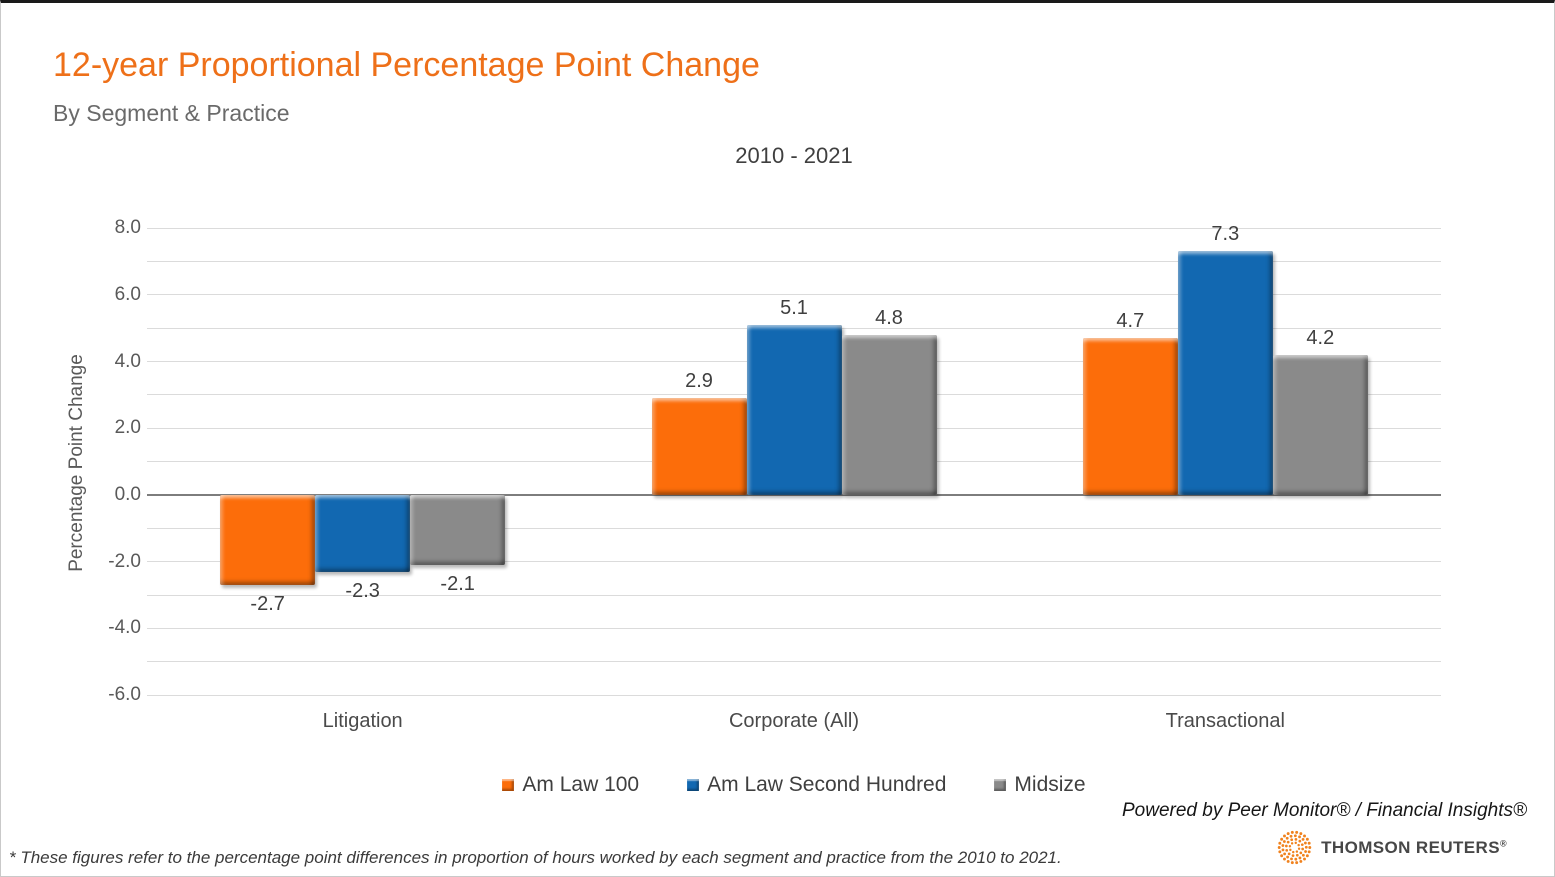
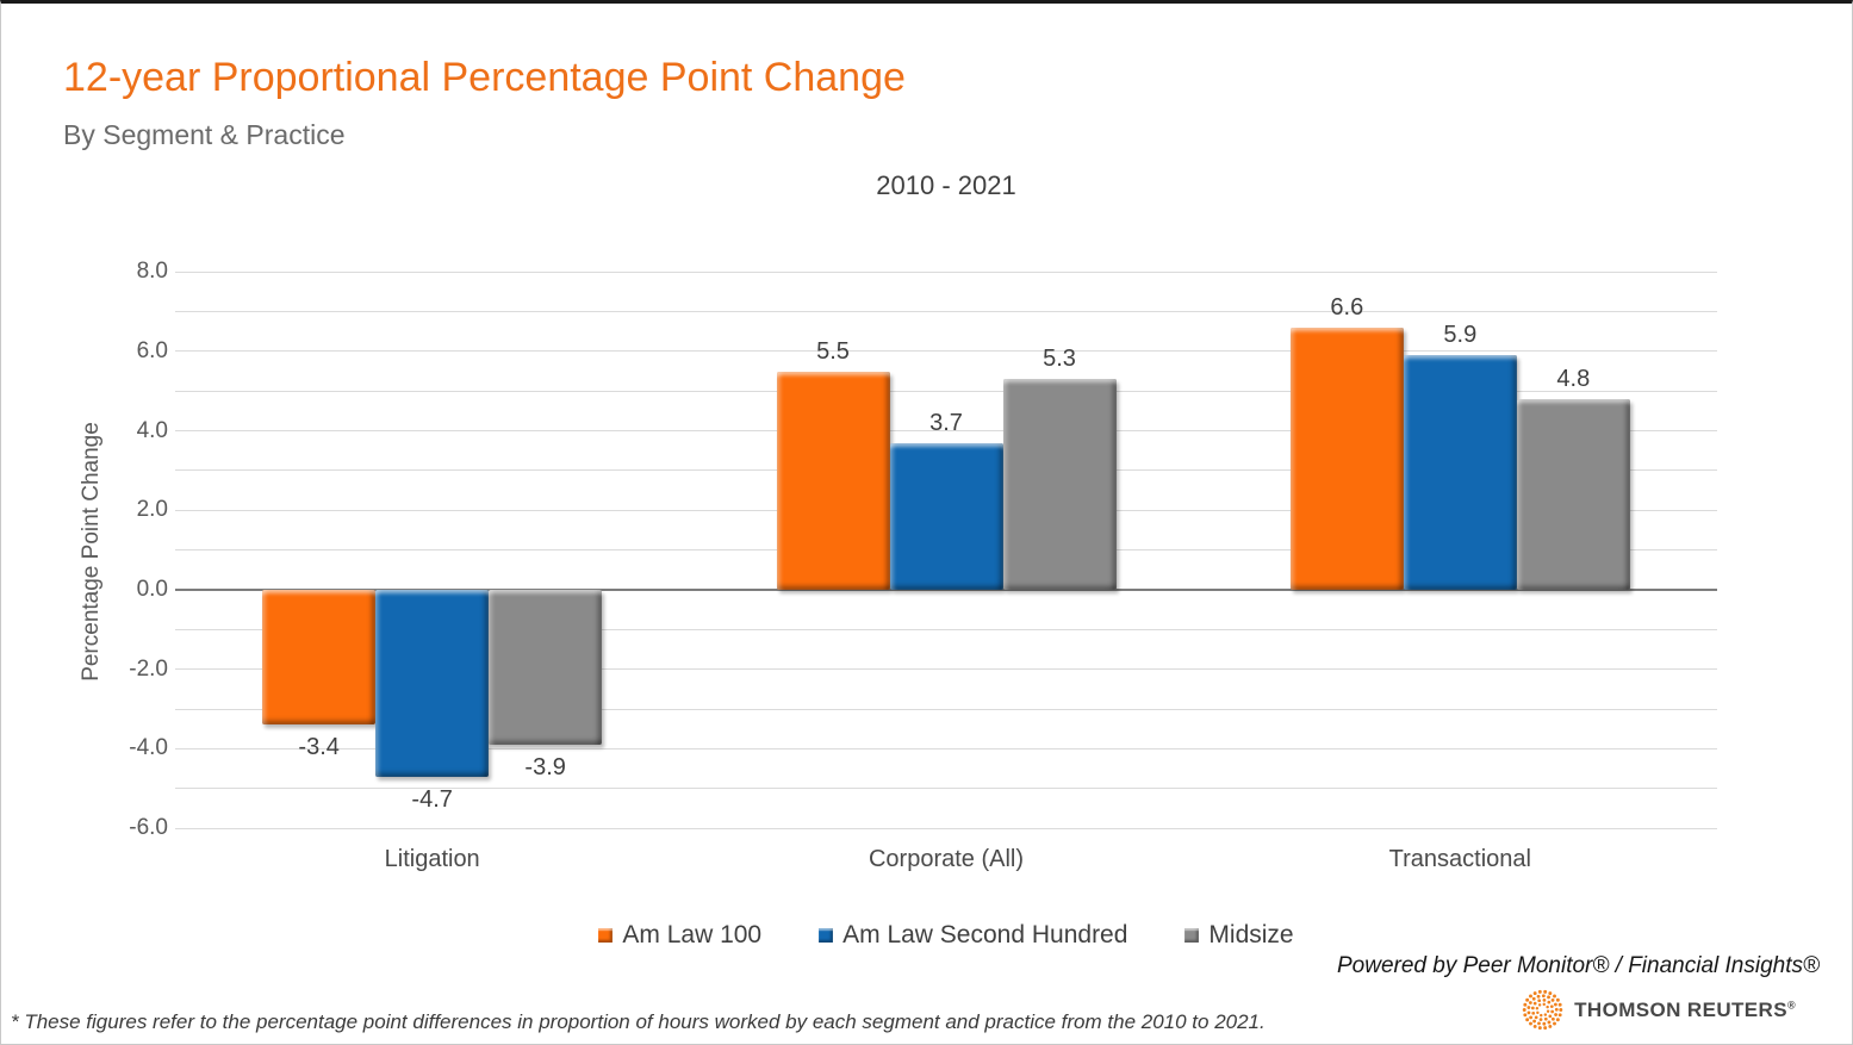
Am Law 100/Litigation: -2.7 -> -3.4
Am Law Second Hundred/Litigation: -2.3 -> -4.7
Midsize/Litigation: -2.1 -> -3.9
Am Law 100/Corporate (All): 2.9 -> 5.5
Am Law Second Hundred/Corporate (All): 5.1 -> 3.7
Midsize/Corporate (All): 4.8 -> 5.3
Am Law 100/Transactional: 4.7 -> 6.6
Am Law Second Hundred/Transactional: 7.3 -> 5.9
Midsize/Transactional: 4.2 -> 4.8
